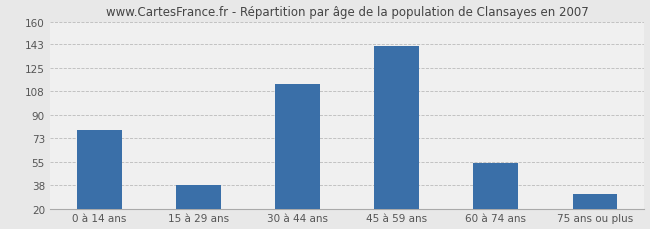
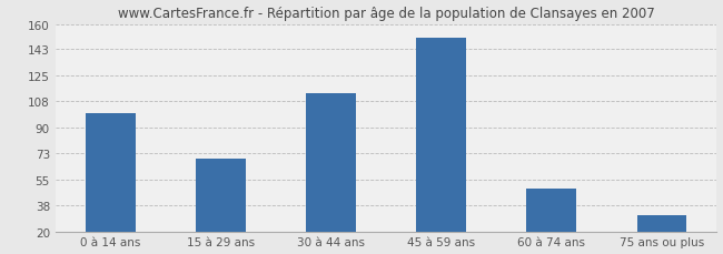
0 à 14 ans: 79 -> 100
15 à 29 ans: 38 -> 69
45 à 59 ans: 142 -> 151
60 à 74 ans: 54 -> 49
